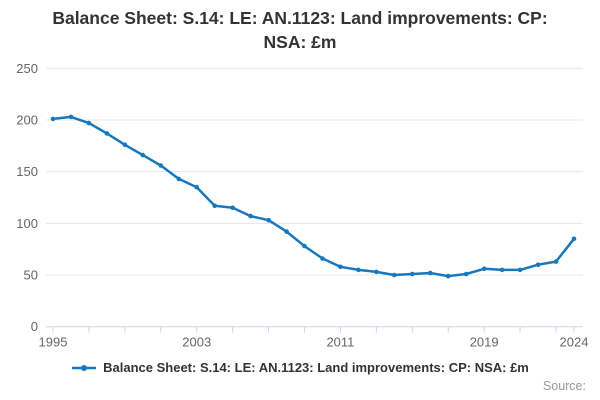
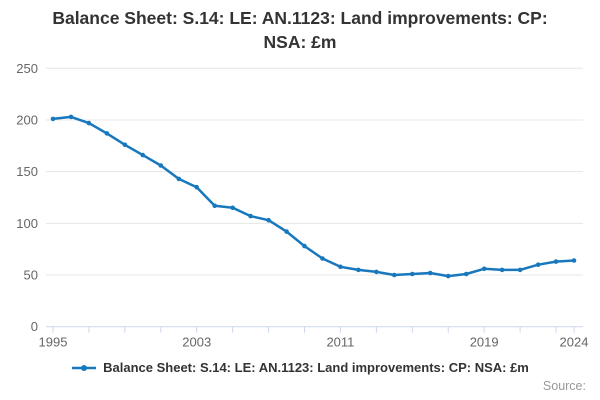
2024: 85 -> 64
